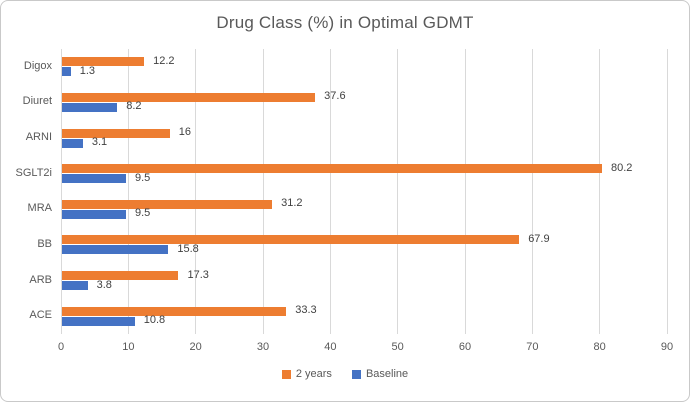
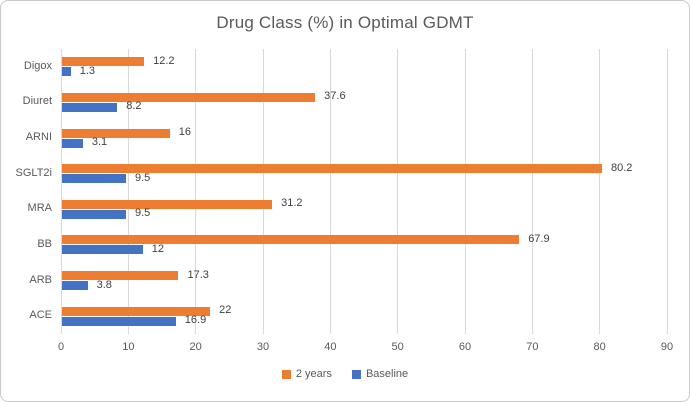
Baseline/BB: 15.8 -> 12
2 years/ACE: 33.3 -> 22
Baseline/ACE: 10.8 -> 16.9
